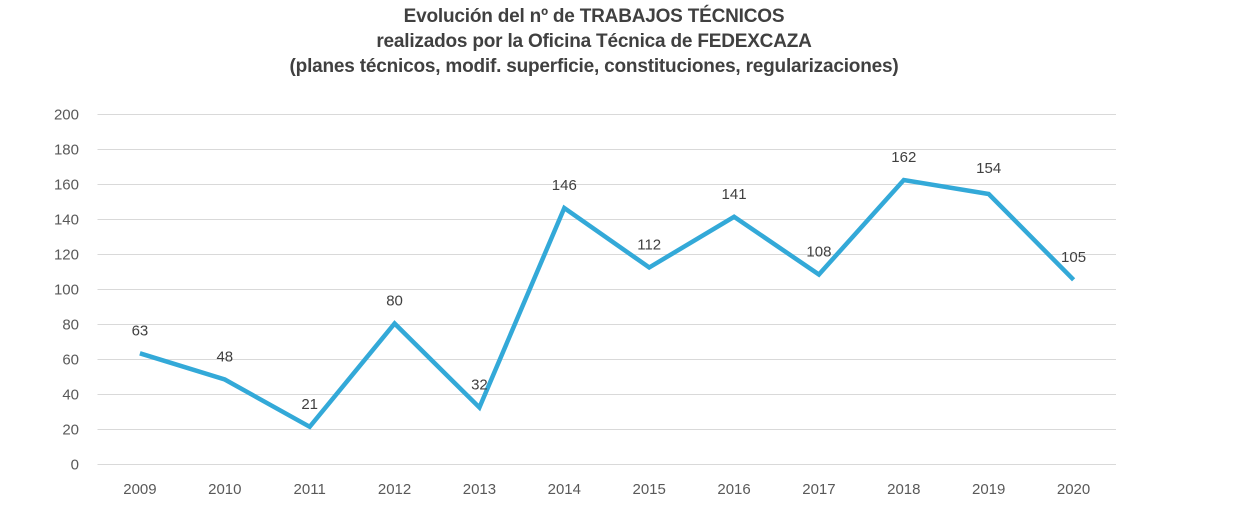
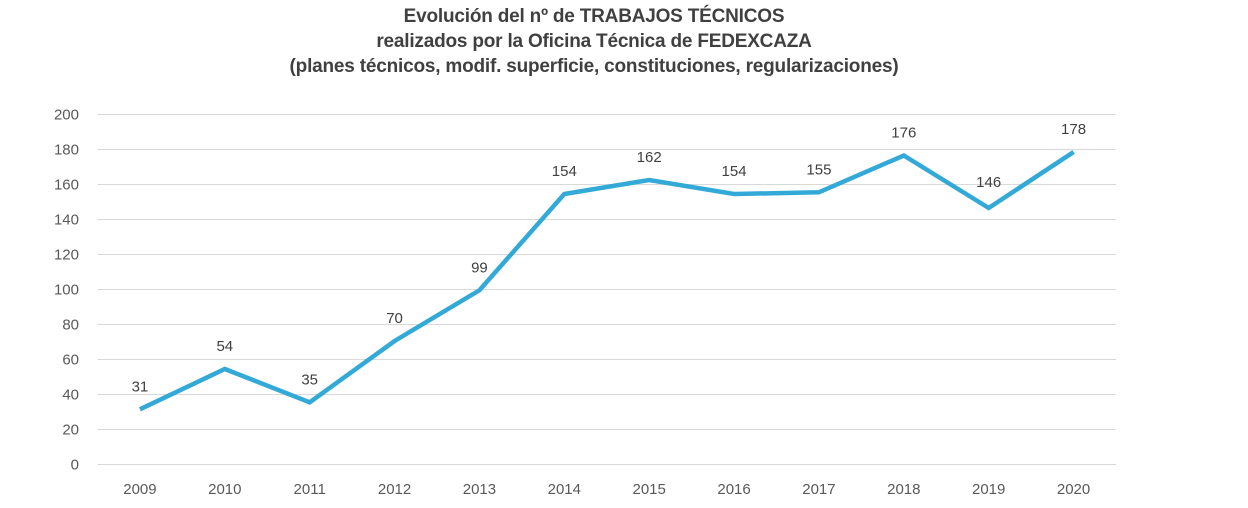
2009: 63 -> 31
2010: 48 -> 54
2011: 21 -> 35
2012: 80 -> 70
2013: 32 -> 99
2014: 146 -> 154
2015: 112 -> 162
2016: 141 -> 154
2017: 108 -> 155
2018: 162 -> 176
2019: 154 -> 146
2020: 105 -> 178
